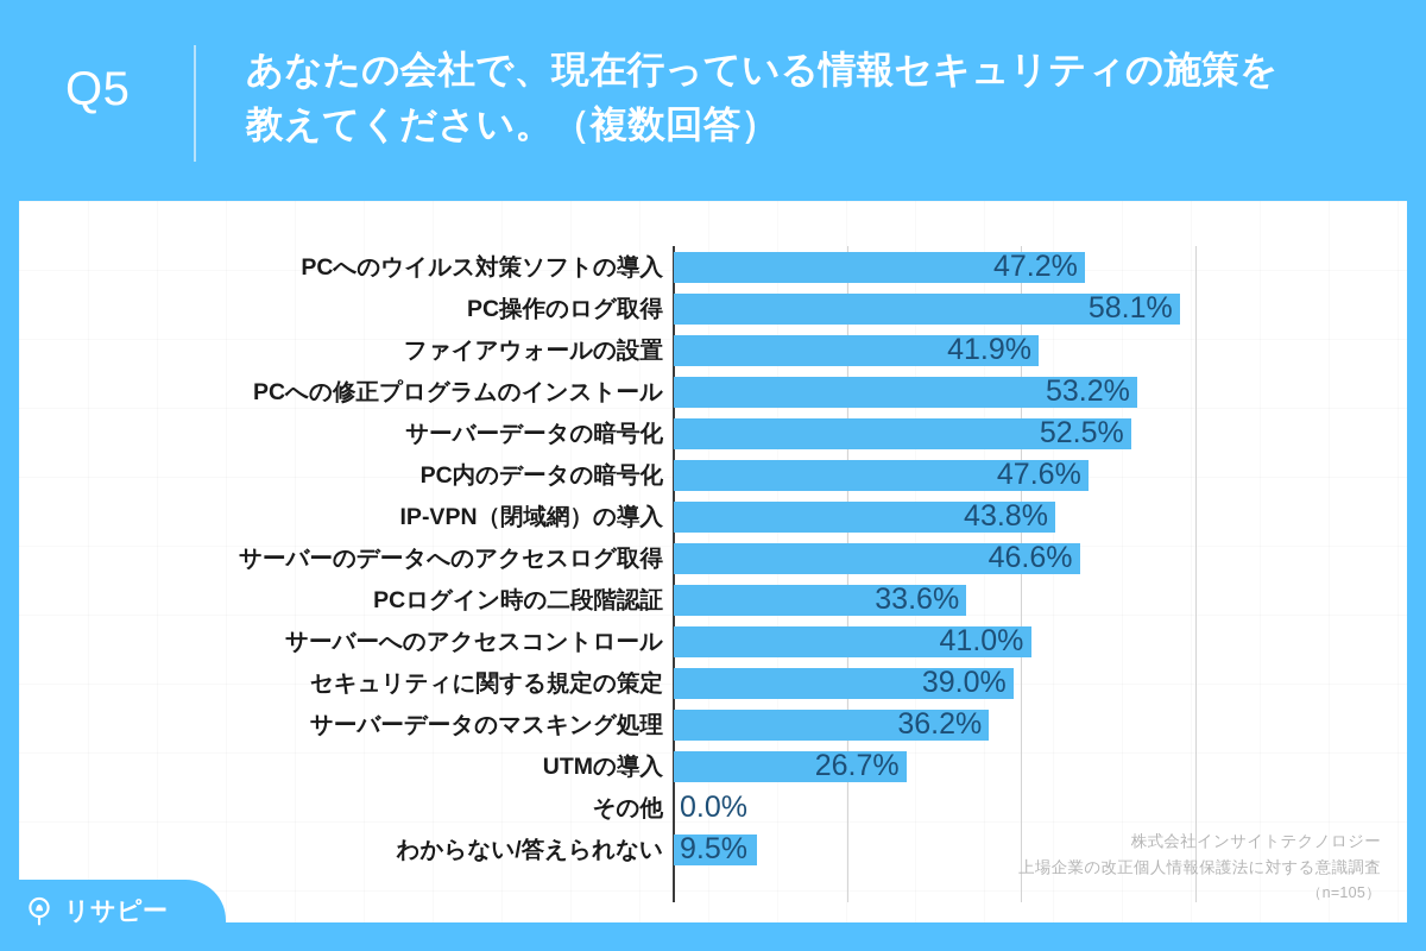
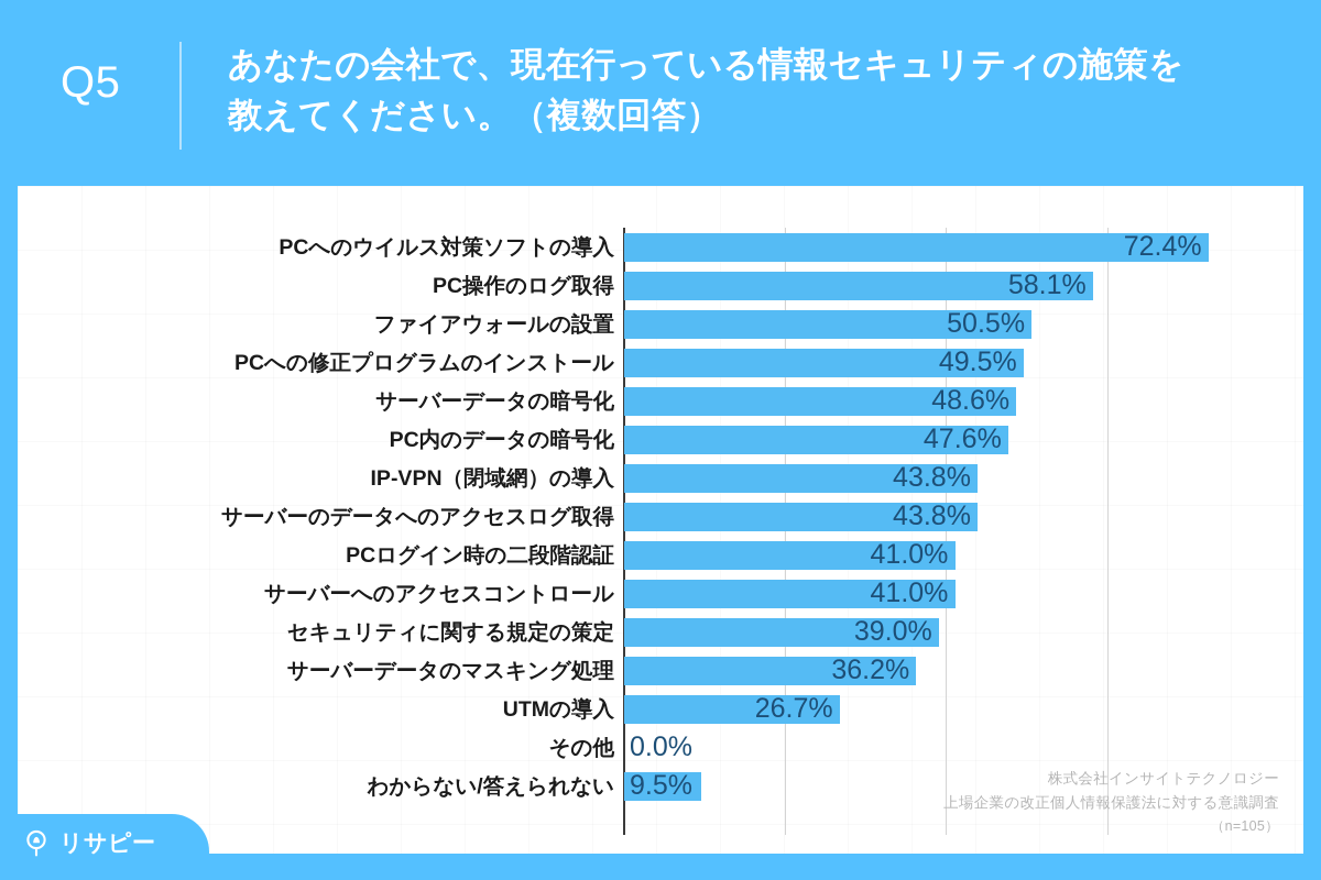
PCへのウイルス対策ソフトの導入: 47.2% -> 72.4%
ファイアウォールの設置: 41.9% -> 50.5%
PCへの修正プログラムのインストール: 53.2% -> 49.5%
サーバーデータの暗号化: 52.5% -> 48.6%
サーバーのデータへのアクセスログ取得: 46.6% -> 43.8%
PCログイン時の二段階認証: 33.6% -> 41.0%
